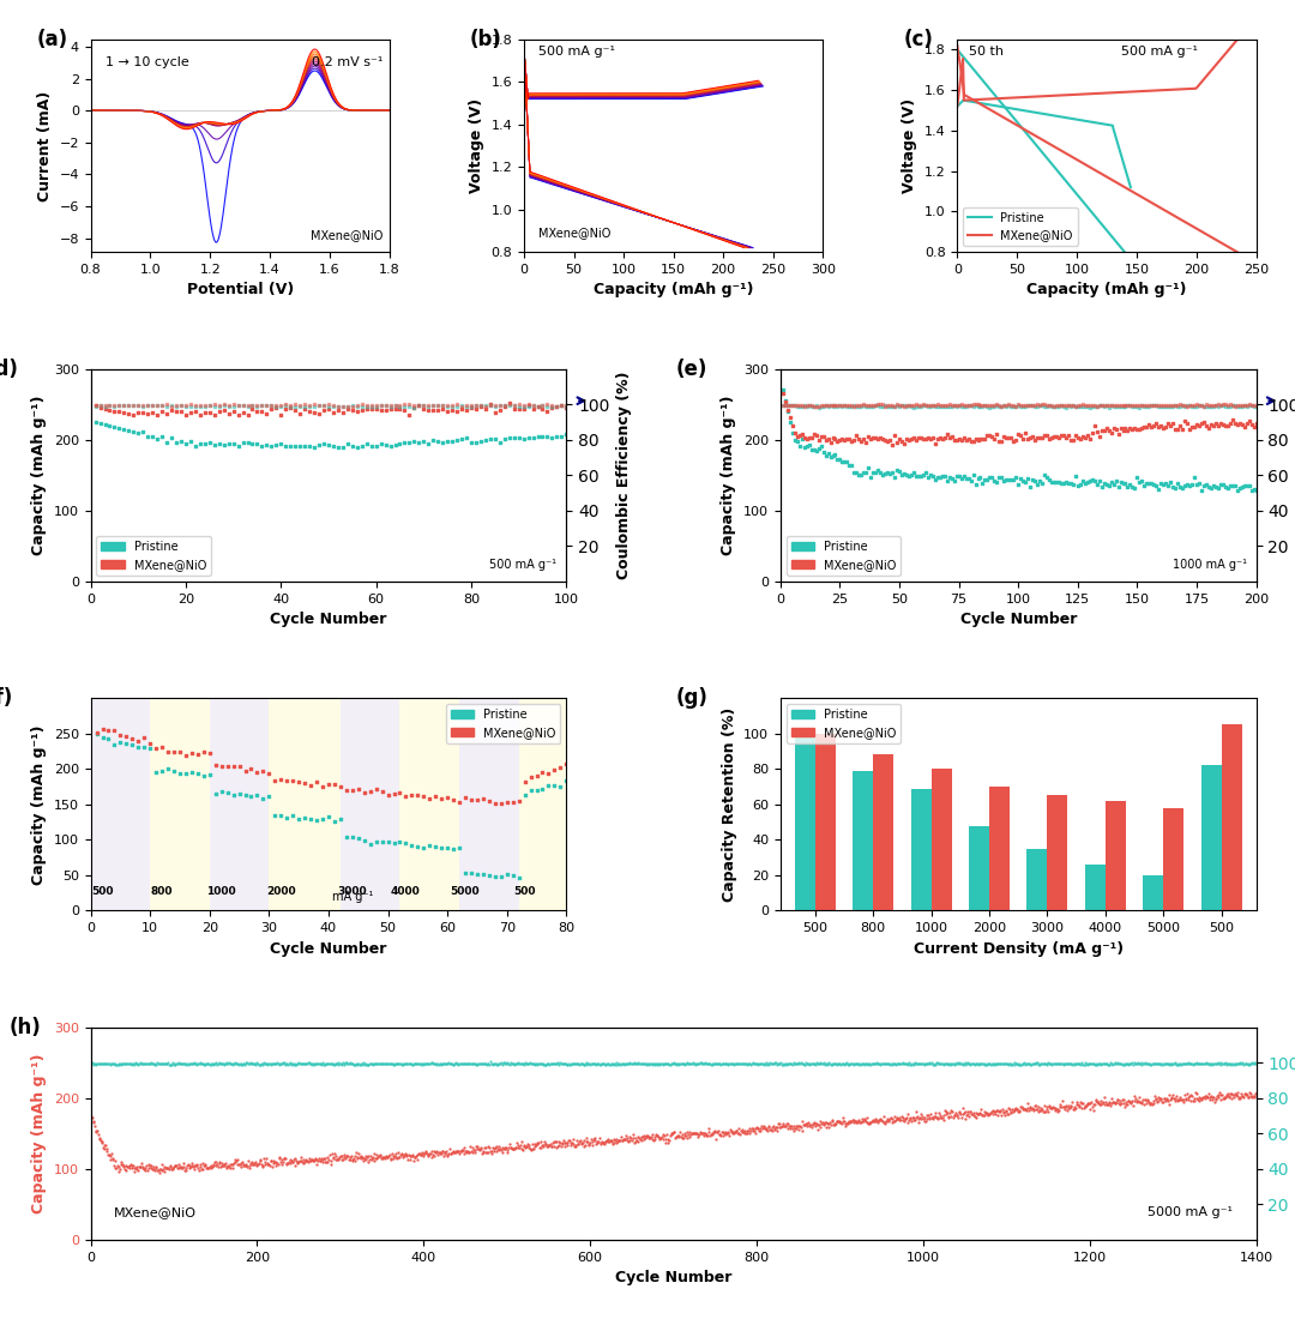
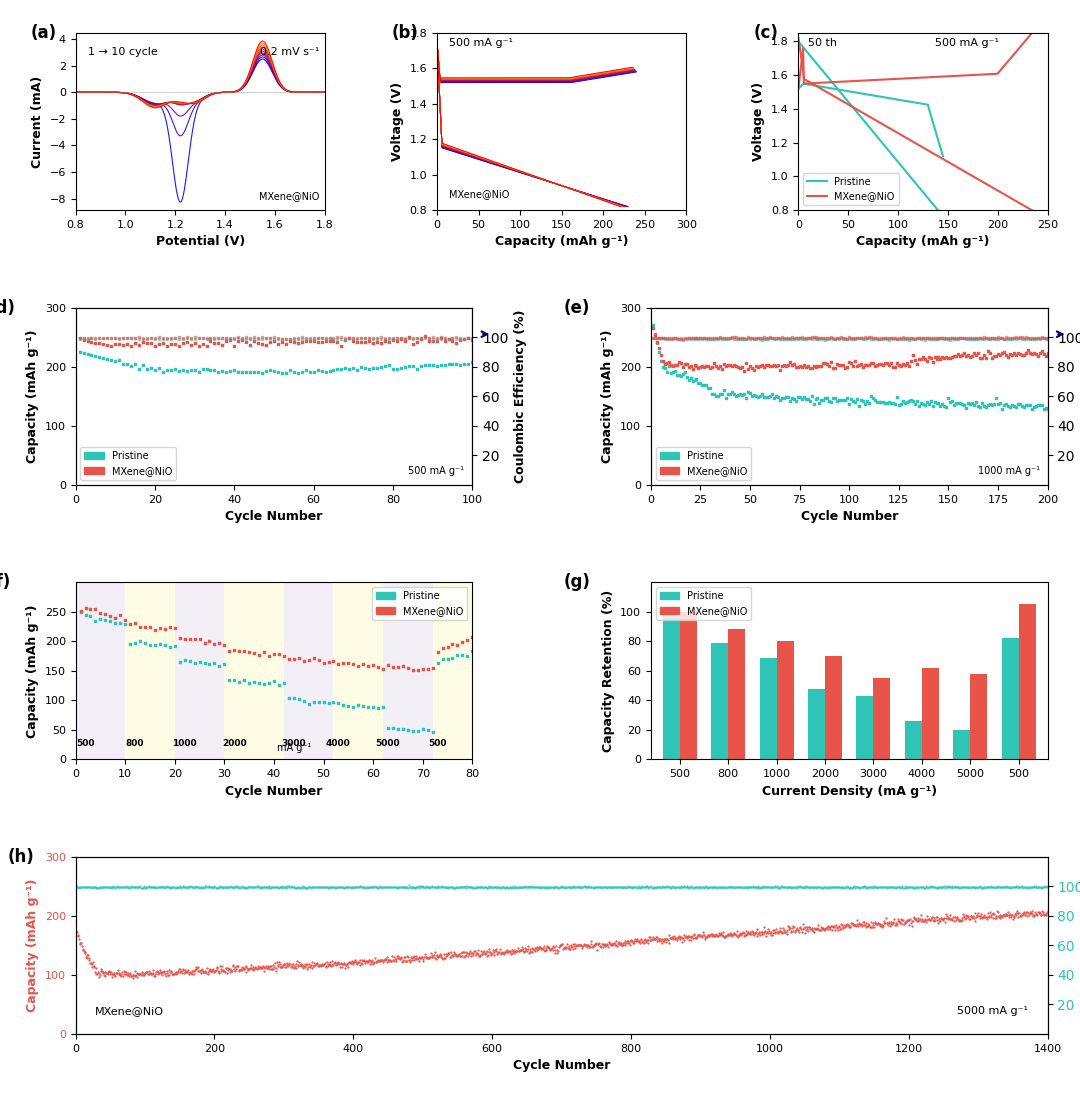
Pristine/3000: 35 -> 43
MXene@NiO/3000: 65 -> 55
